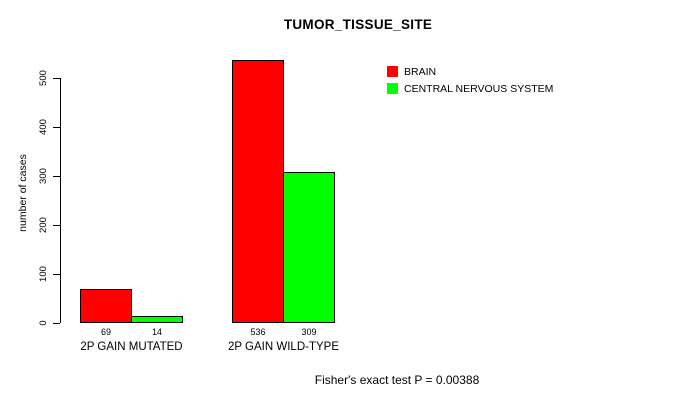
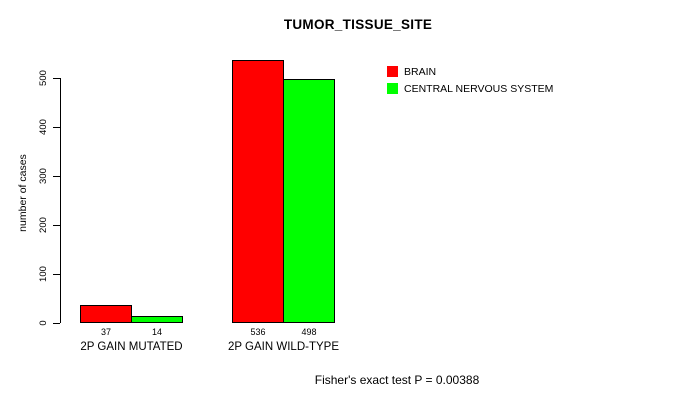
BRAIN/2P GAIN MUTATED: 69 -> 37
CENTRAL NERVOUS SYSTEM/2P GAIN WILD-TYPE: 309 -> 498
